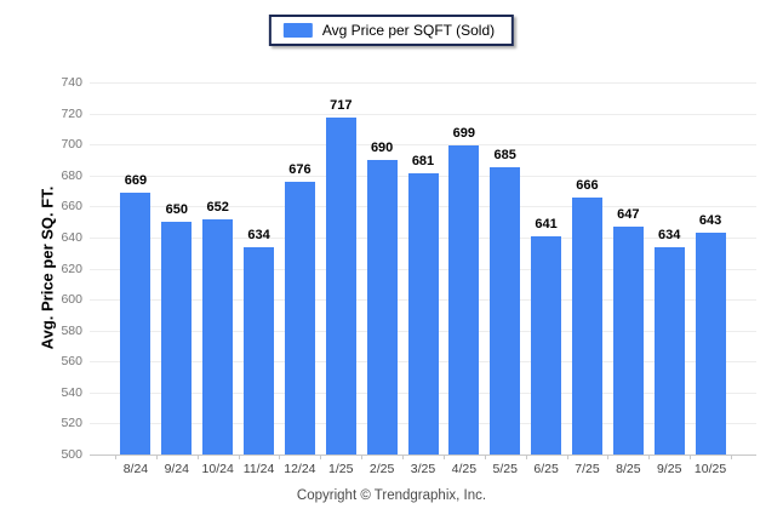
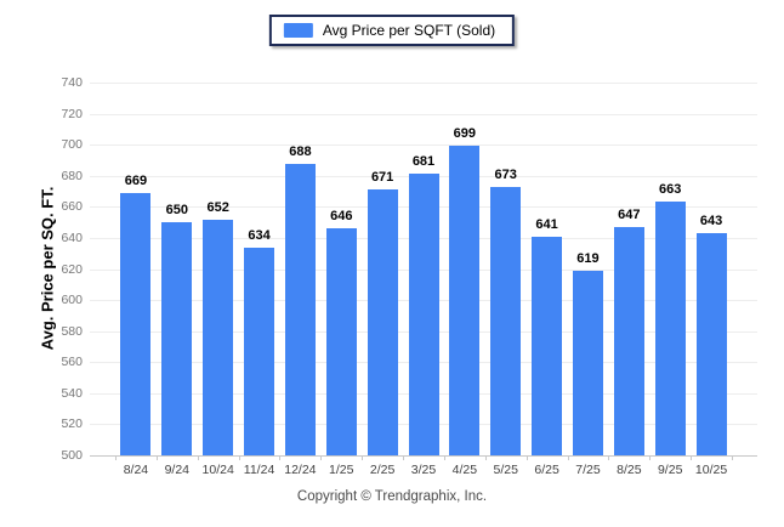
12/24: 676 -> 688
1/25: 717 -> 646
2/25: 690 -> 671
5/25: 685 -> 673
7/25: 666 -> 619
9/25: 634 -> 663
